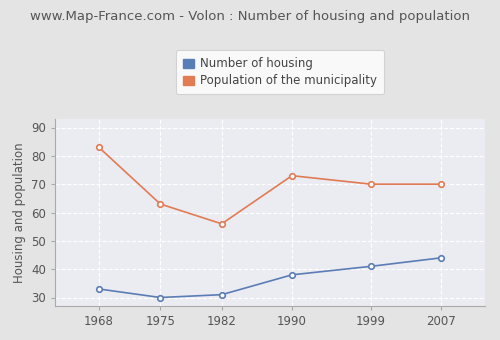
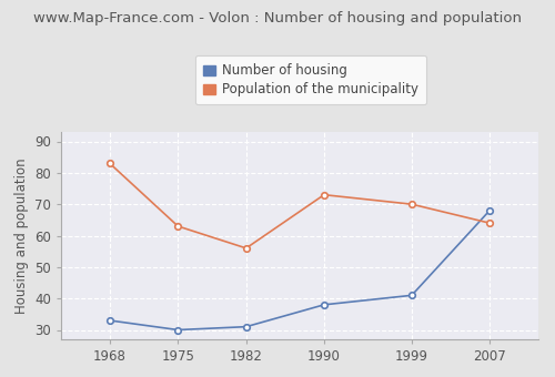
Number of housing/2007: 44 -> 68
Population of the municipality/2007: 70 -> 64
